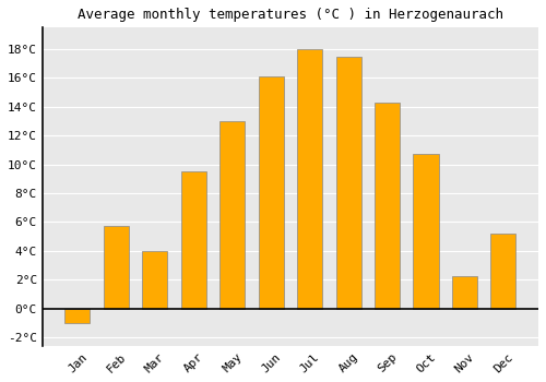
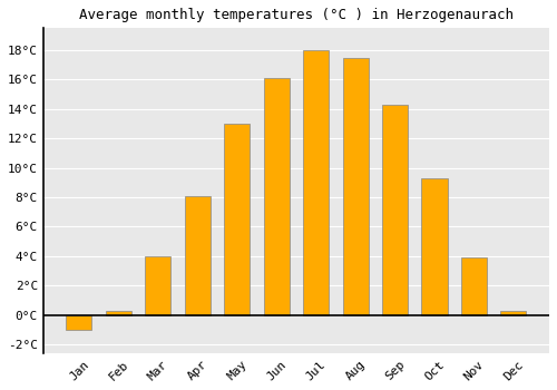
Feb: 5.7°C -> 0.3°C
Apr: 9.5°C -> 8.1°C
Oct: 10.7°C -> 9.3°C
Nov: 2.2°C -> 3.9°C
Dec: 5.2°C -> 0.3°C
